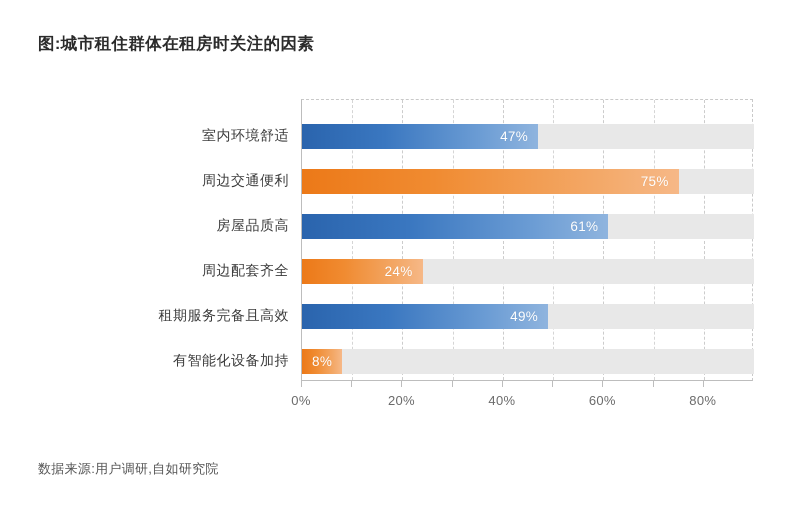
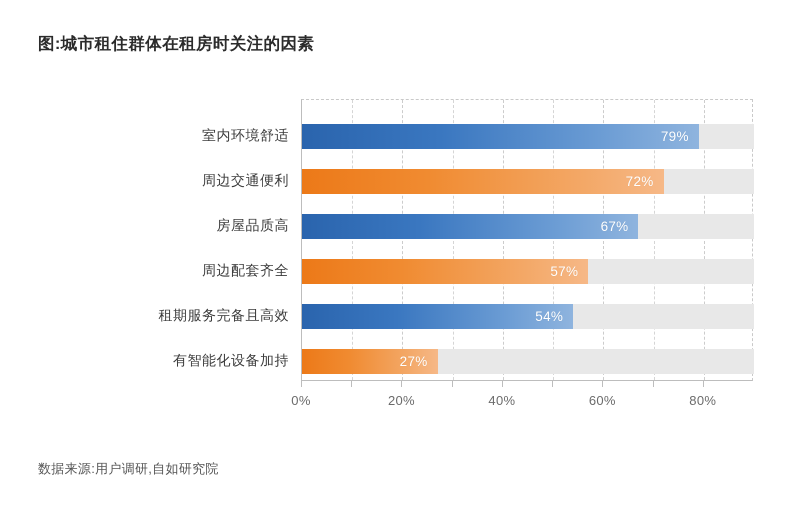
室内环境舒适: 47% -> 79%
周边交通便利: 75% -> 72%
房屋品质高: 61% -> 67%
周边配套齐全: 24% -> 57%
租期服务完备且高效: 49% -> 54%
有智能化设备加持: 8% -> 27%
